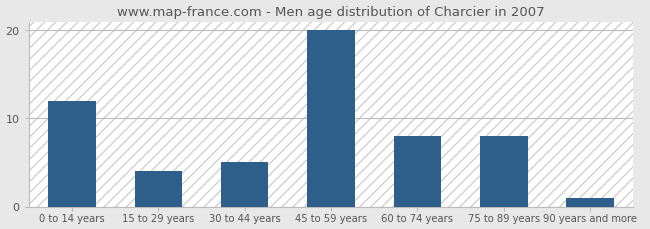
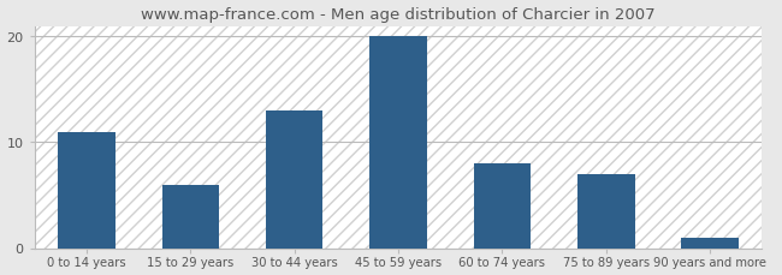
0 to 14 years: 12 -> 11
15 to 29 years: 4 -> 6
30 to 44 years: 5 -> 13
75 to 89 years: 8 -> 7
